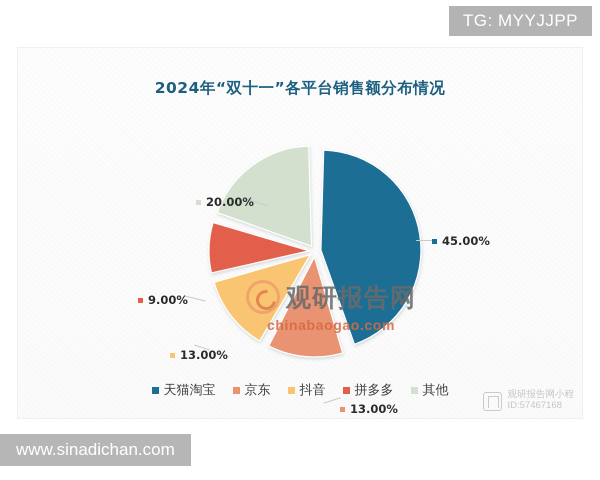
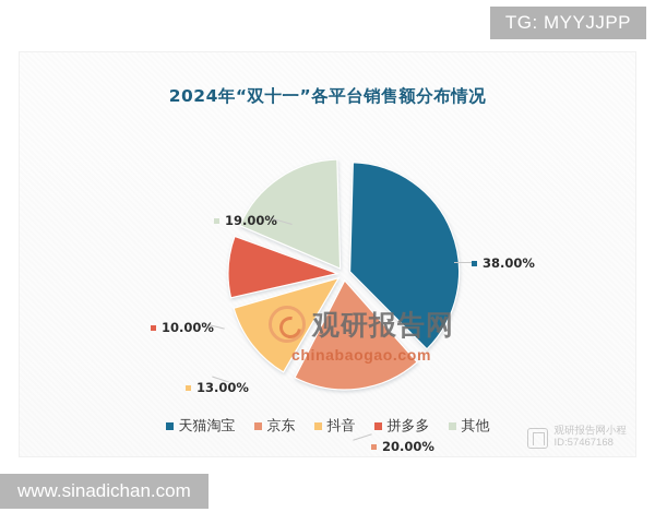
天猫淘宝: 45.00% -> 38.00%
京东: 13.00% -> 20.00%
拼多多: 9.00% -> 10.00%
其他: 20.00% -> 19.00%
